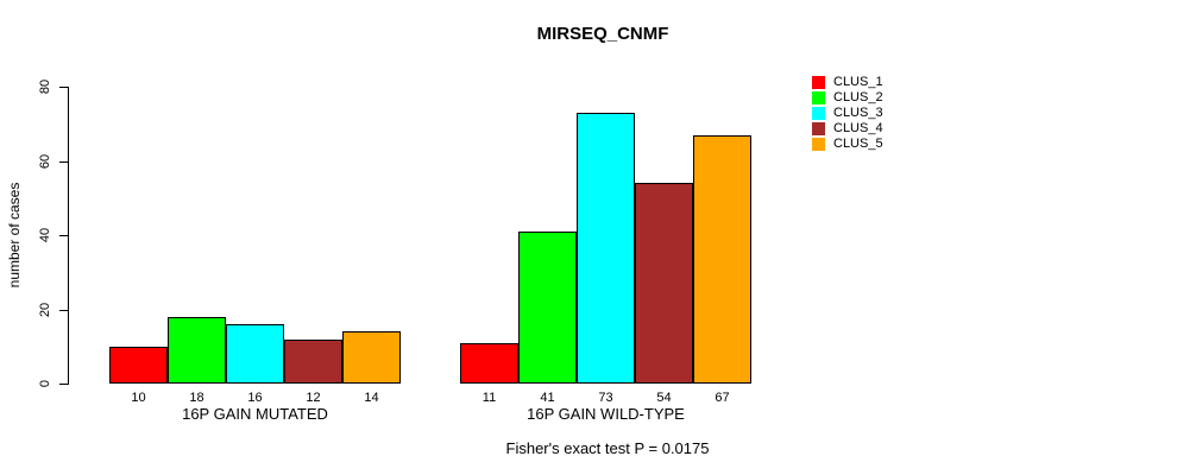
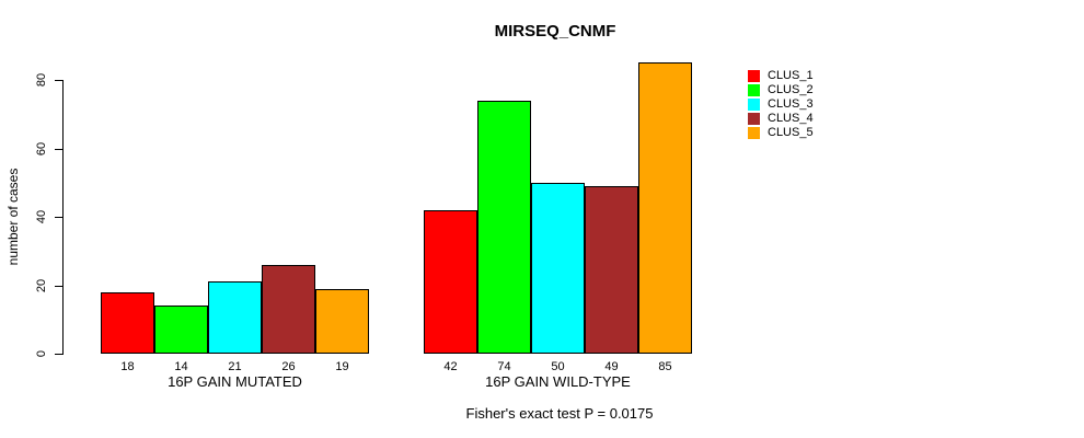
CLUS_1/16P GAIN MUTATED: 10 -> 18
CLUS_2/16P GAIN MUTATED: 18 -> 14
CLUS_3/16P GAIN MUTATED: 16 -> 21
CLUS_4/16P GAIN MUTATED: 12 -> 26
CLUS_5/16P GAIN MUTATED: 14 -> 19
CLUS_1/16P GAIN WILD-TYPE: 11 -> 42
CLUS_2/16P GAIN WILD-TYPE: 41 -> 74
CLUS_3/16P GAIN WILD-TYPE: 73 -> 50
CLUS_4/16P GAIN WILD-TYPE: 54 -> 49
CLUS_5/16P GAIN WILD-TYPE: 67 -> 85
